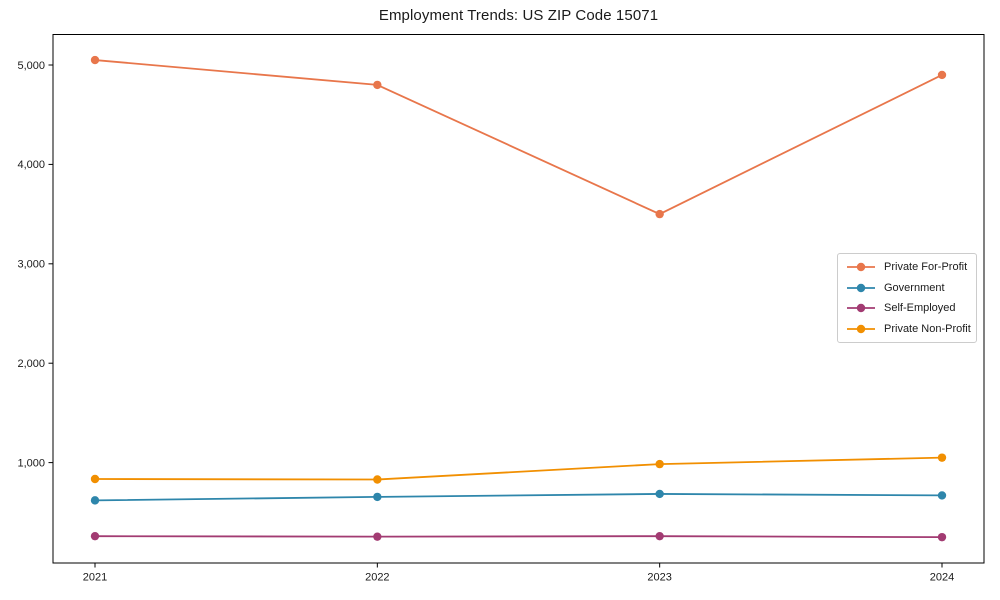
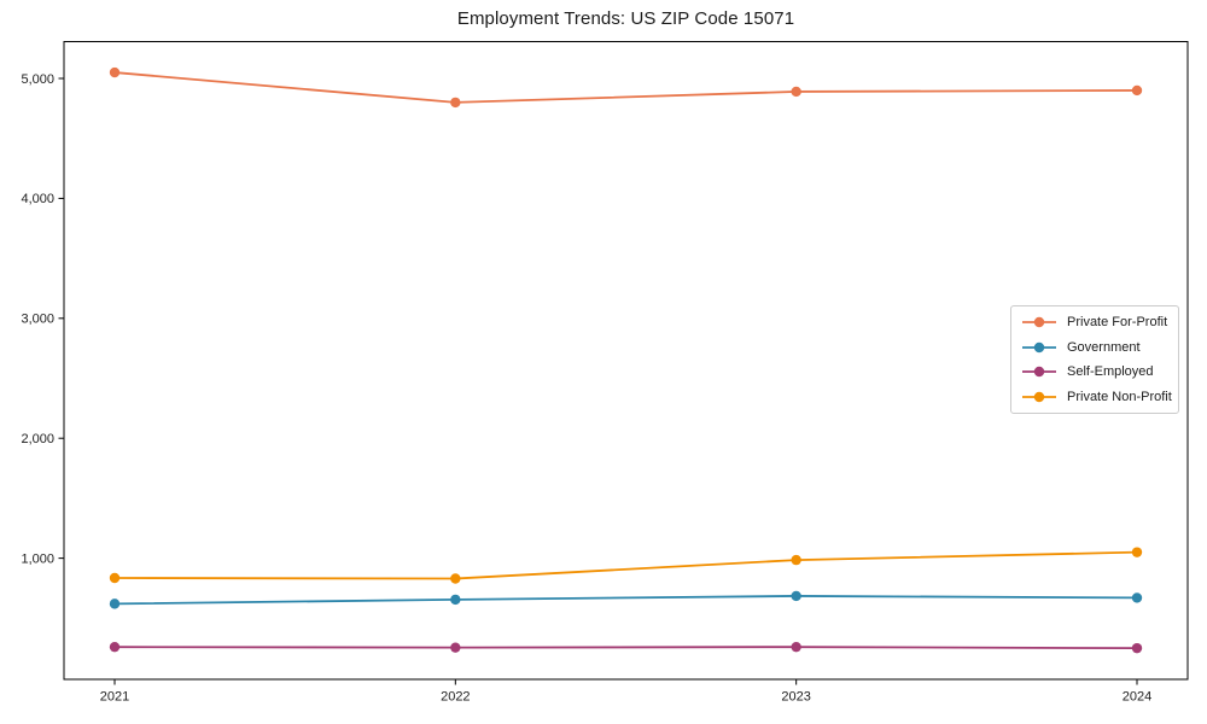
Private For-Profit/2023: 3500 -> 4900
